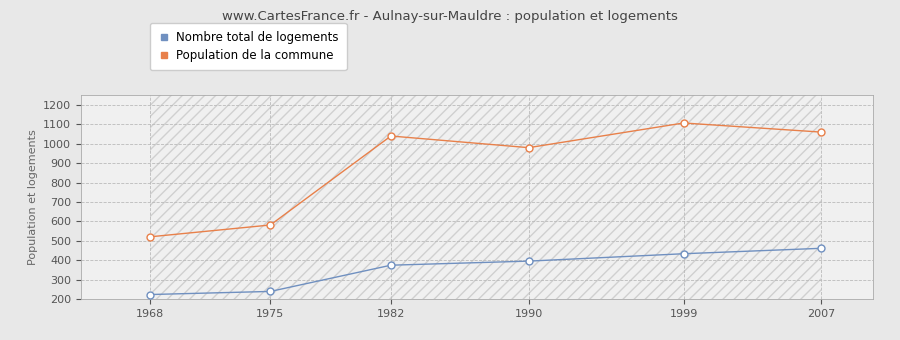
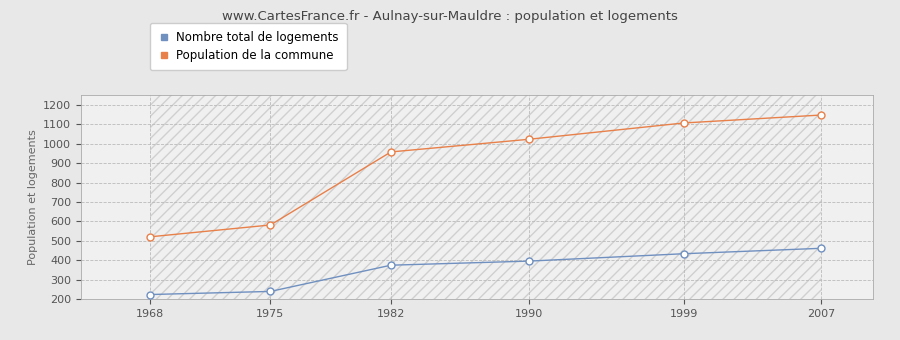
Population de la commune/1982: 1040 -> 960
Population de la commune/1990: 980 -> 1020
Population de la commune/2007: 1060 -> 1150
